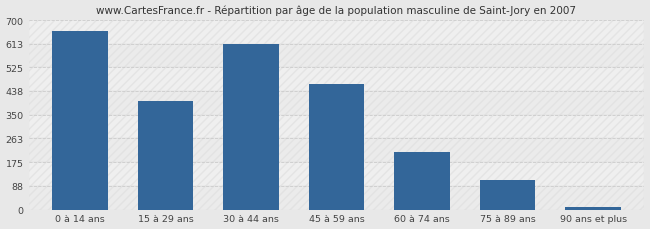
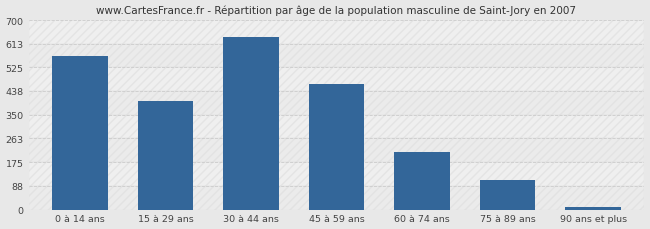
0 à 14 ans: 660 -> 568
30 à 44 ans: 610 -> 638
